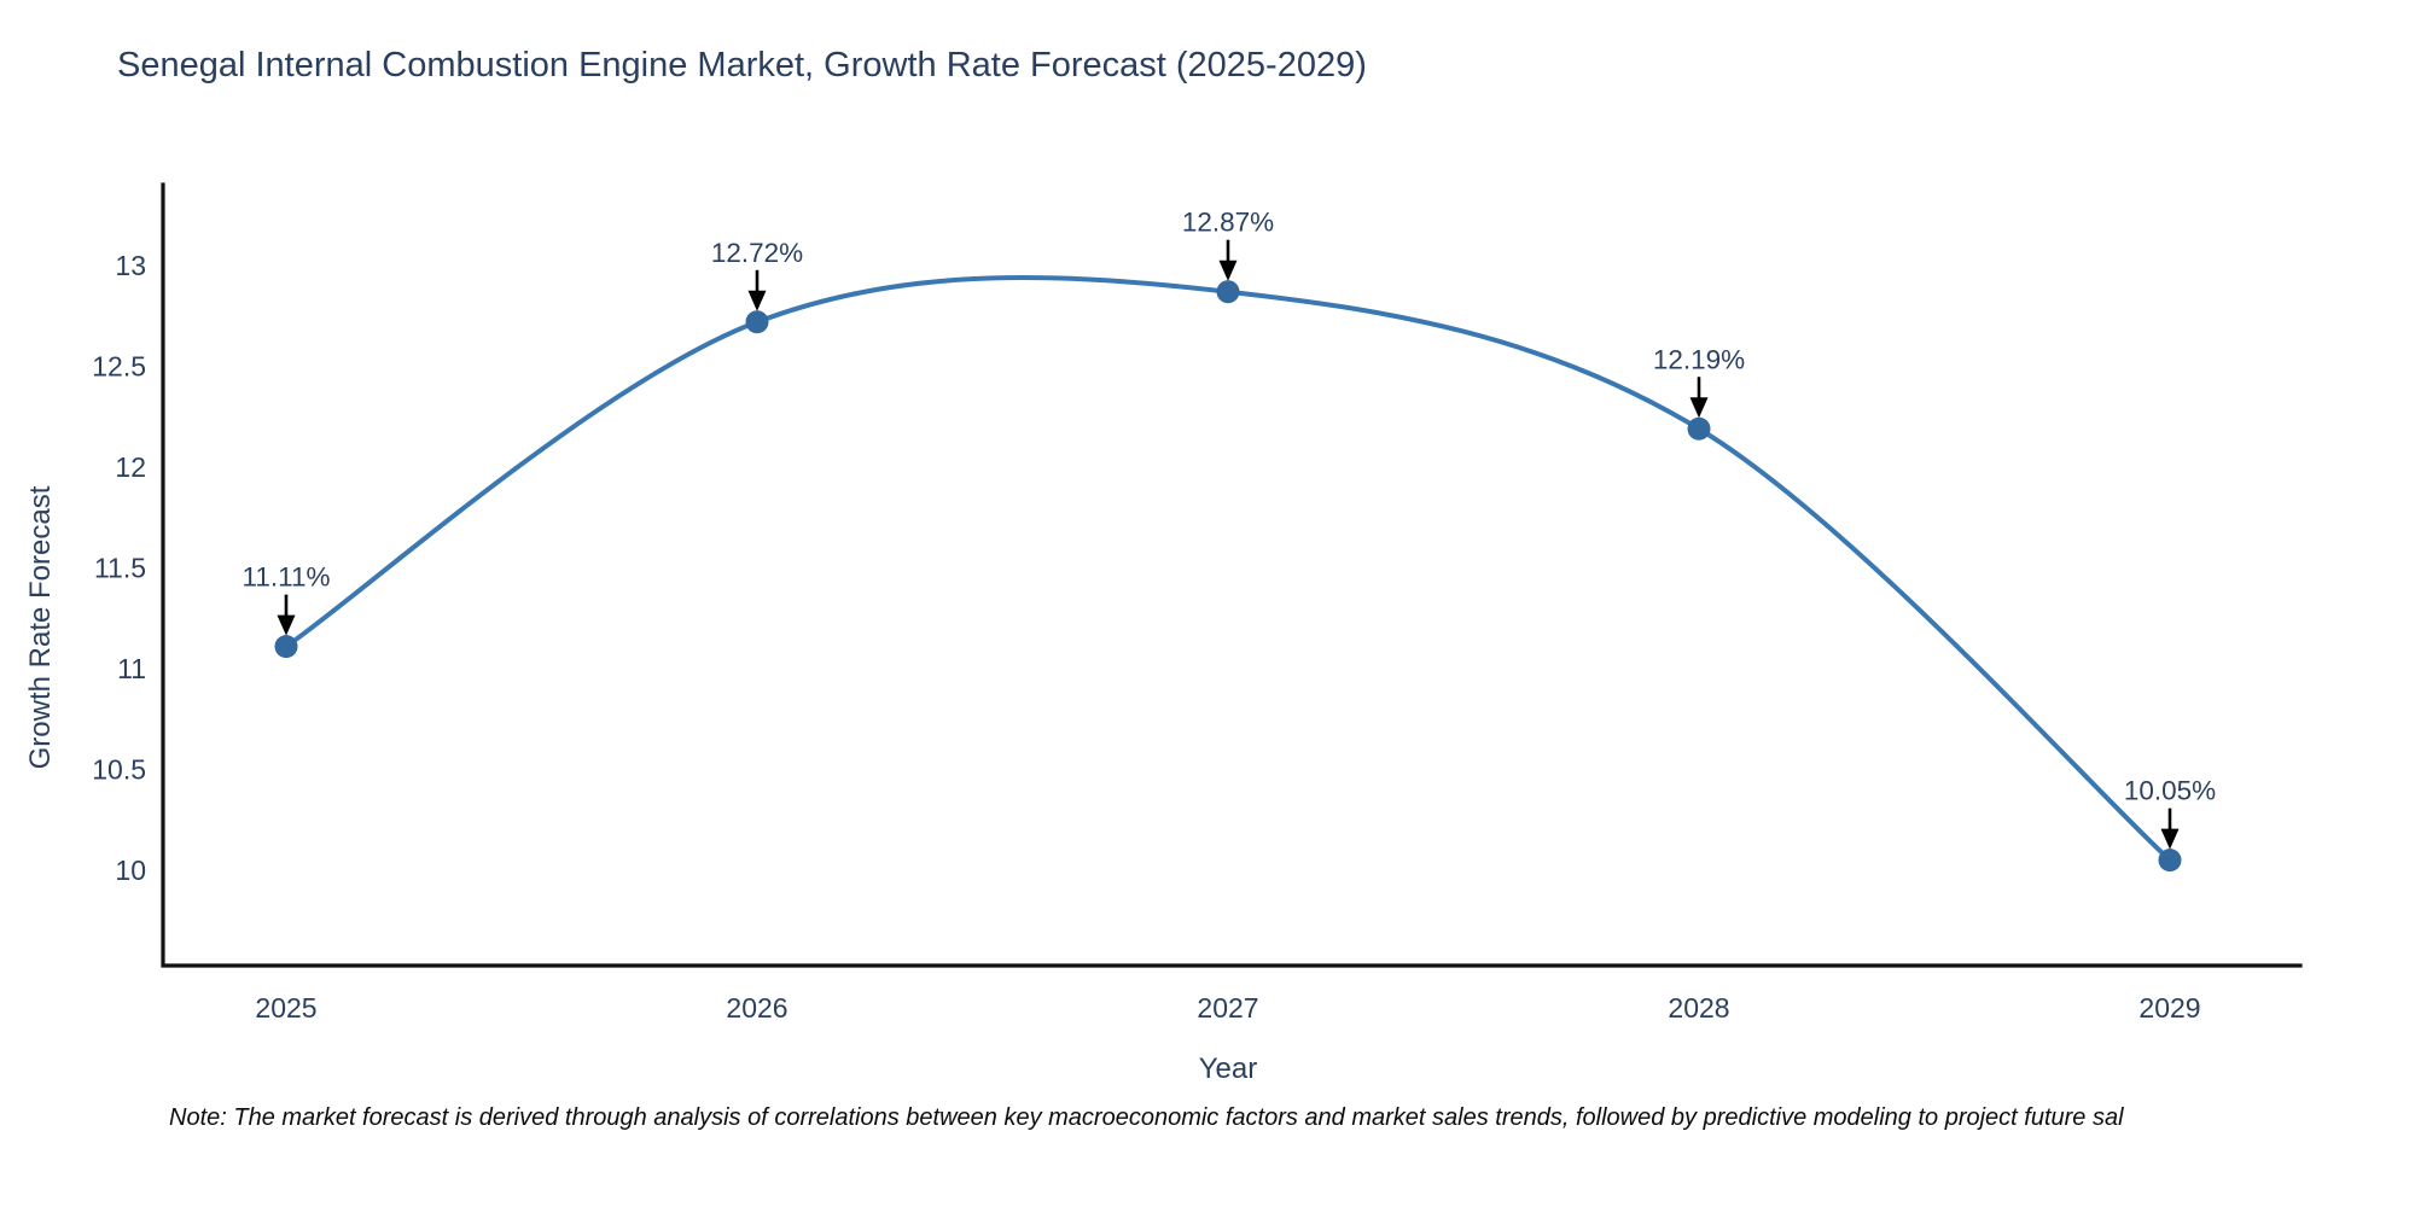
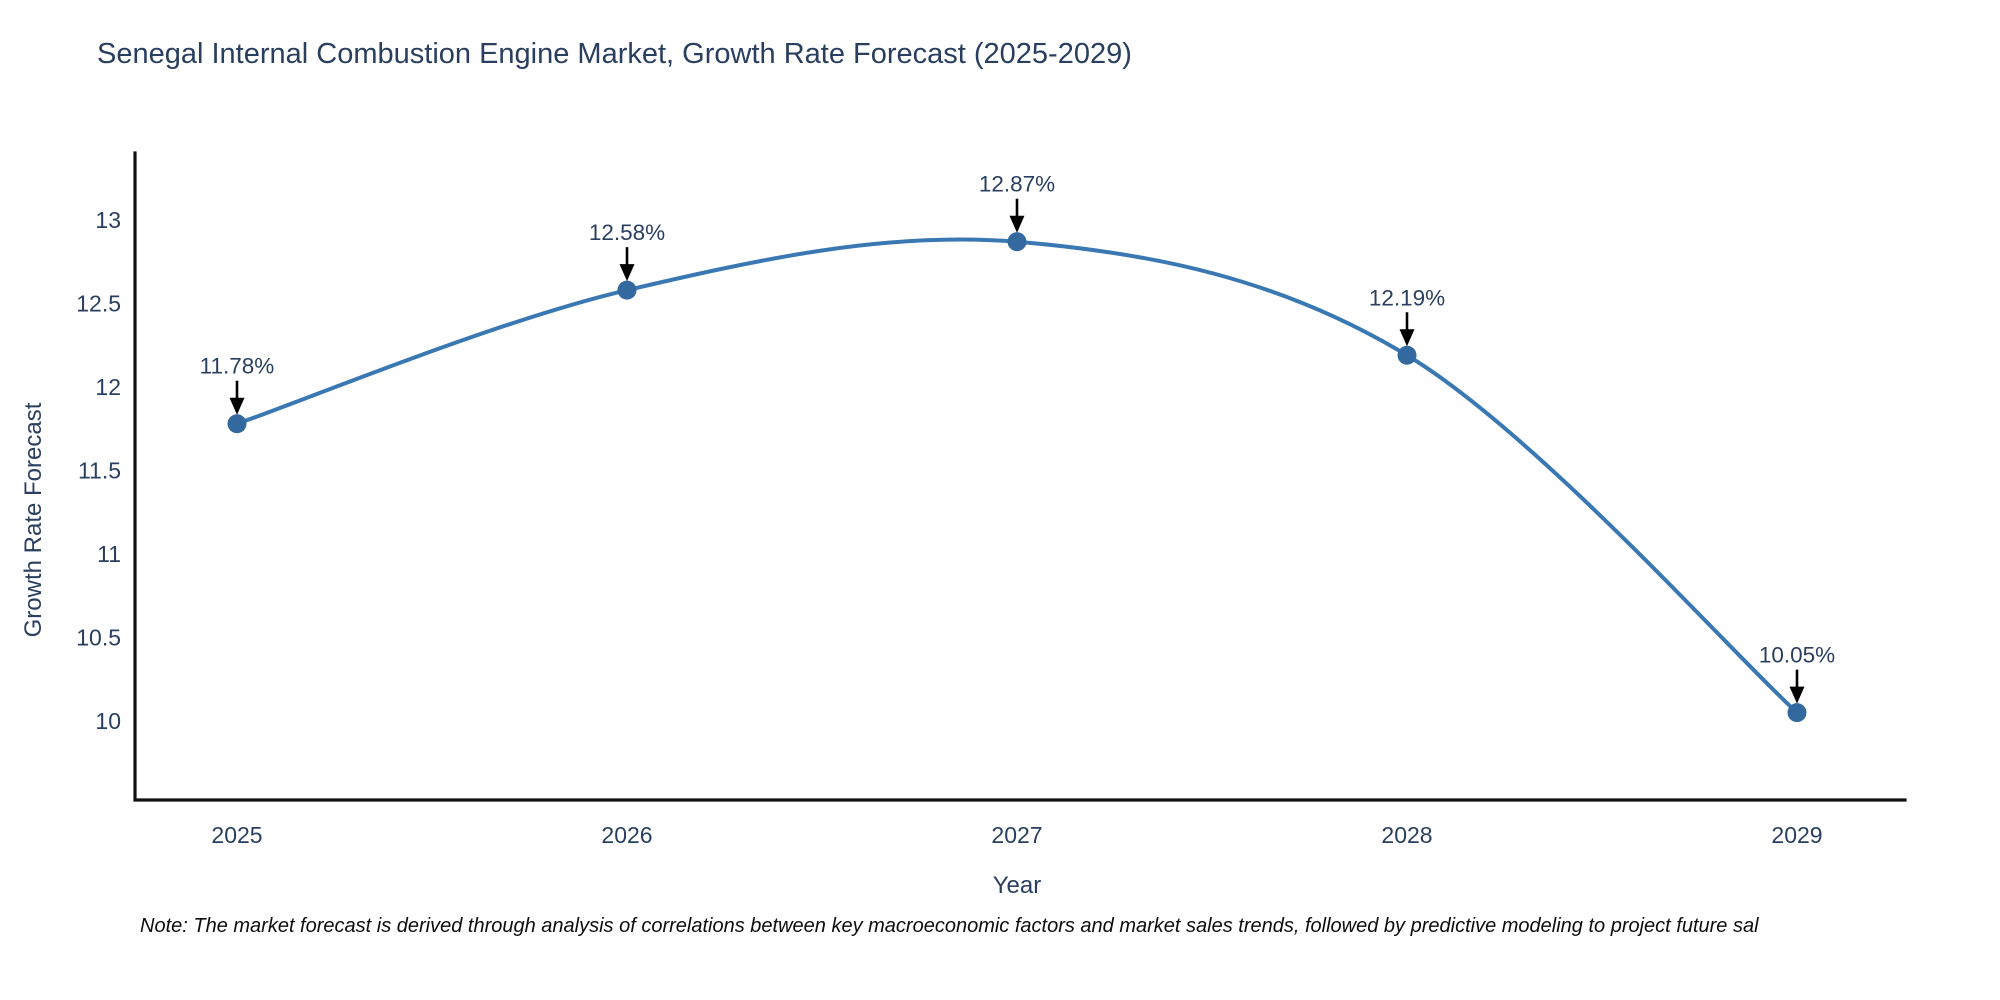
2025: 11.11% -> 11.78%
2026: 12.72% -> 12.58%
